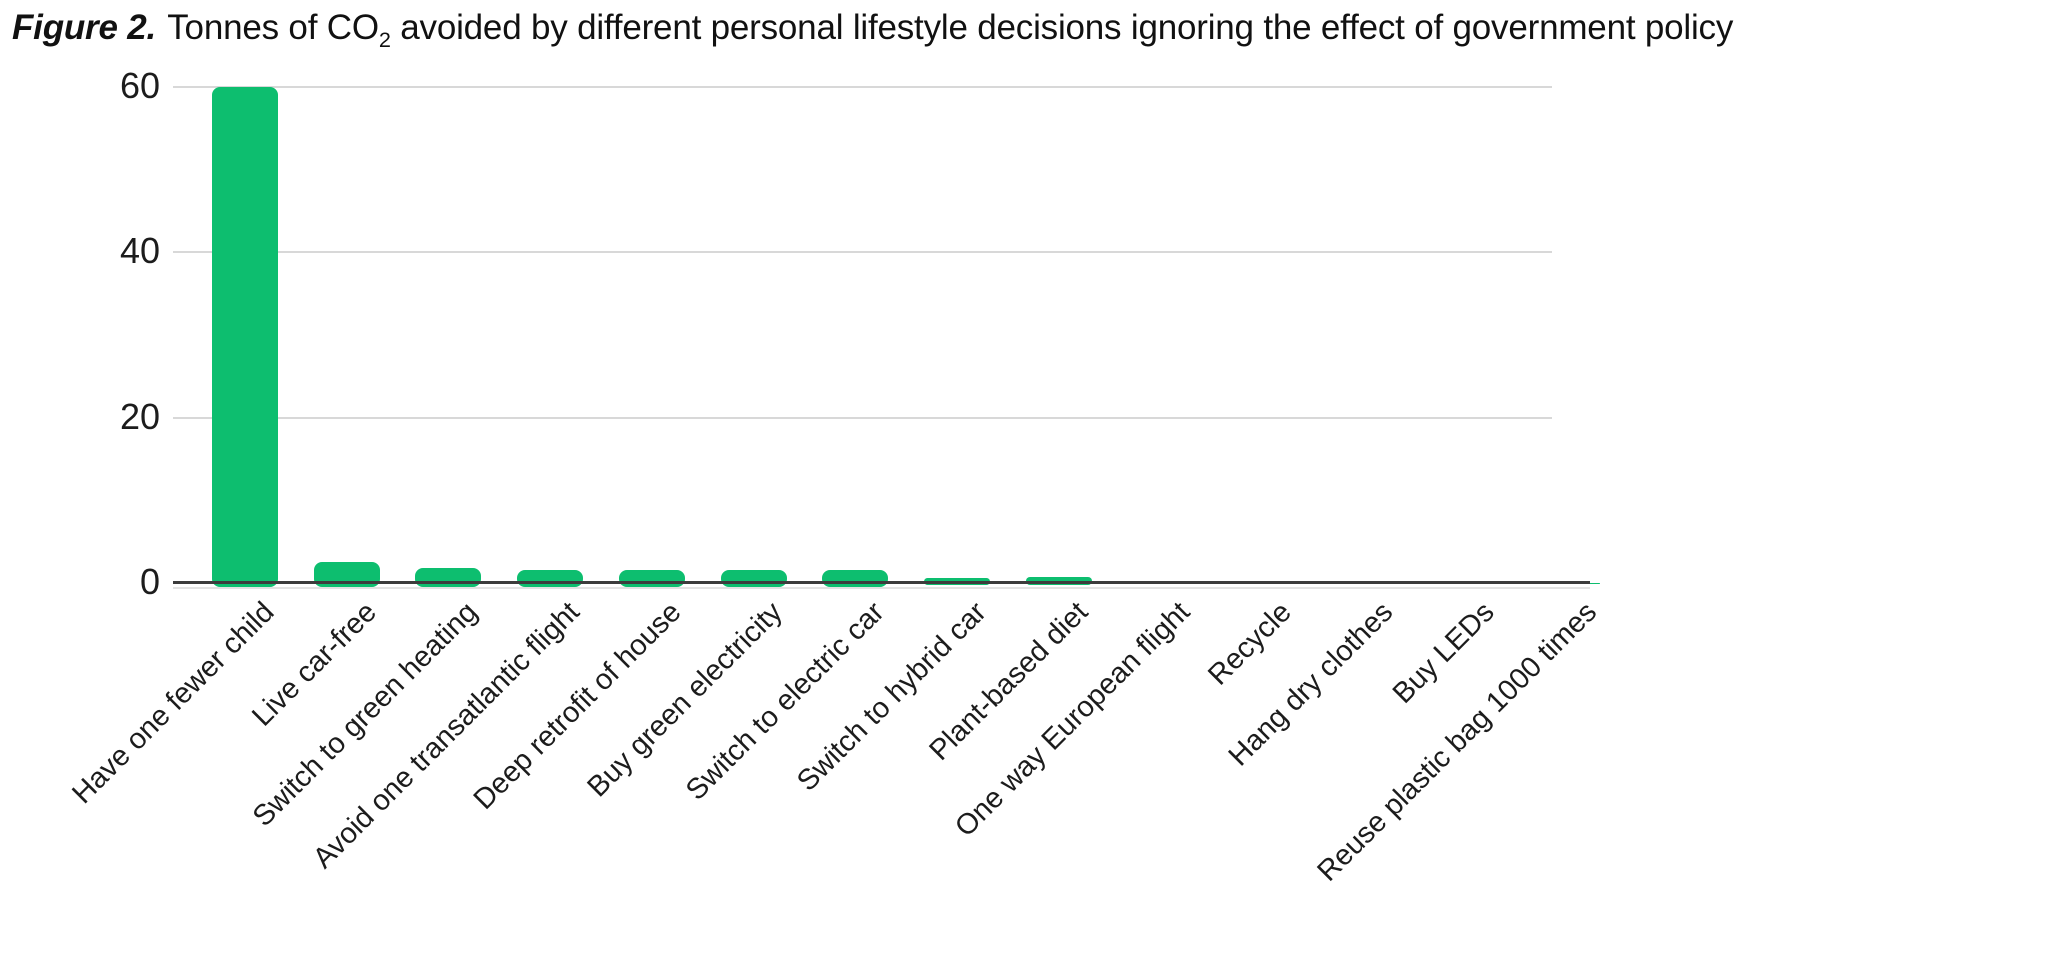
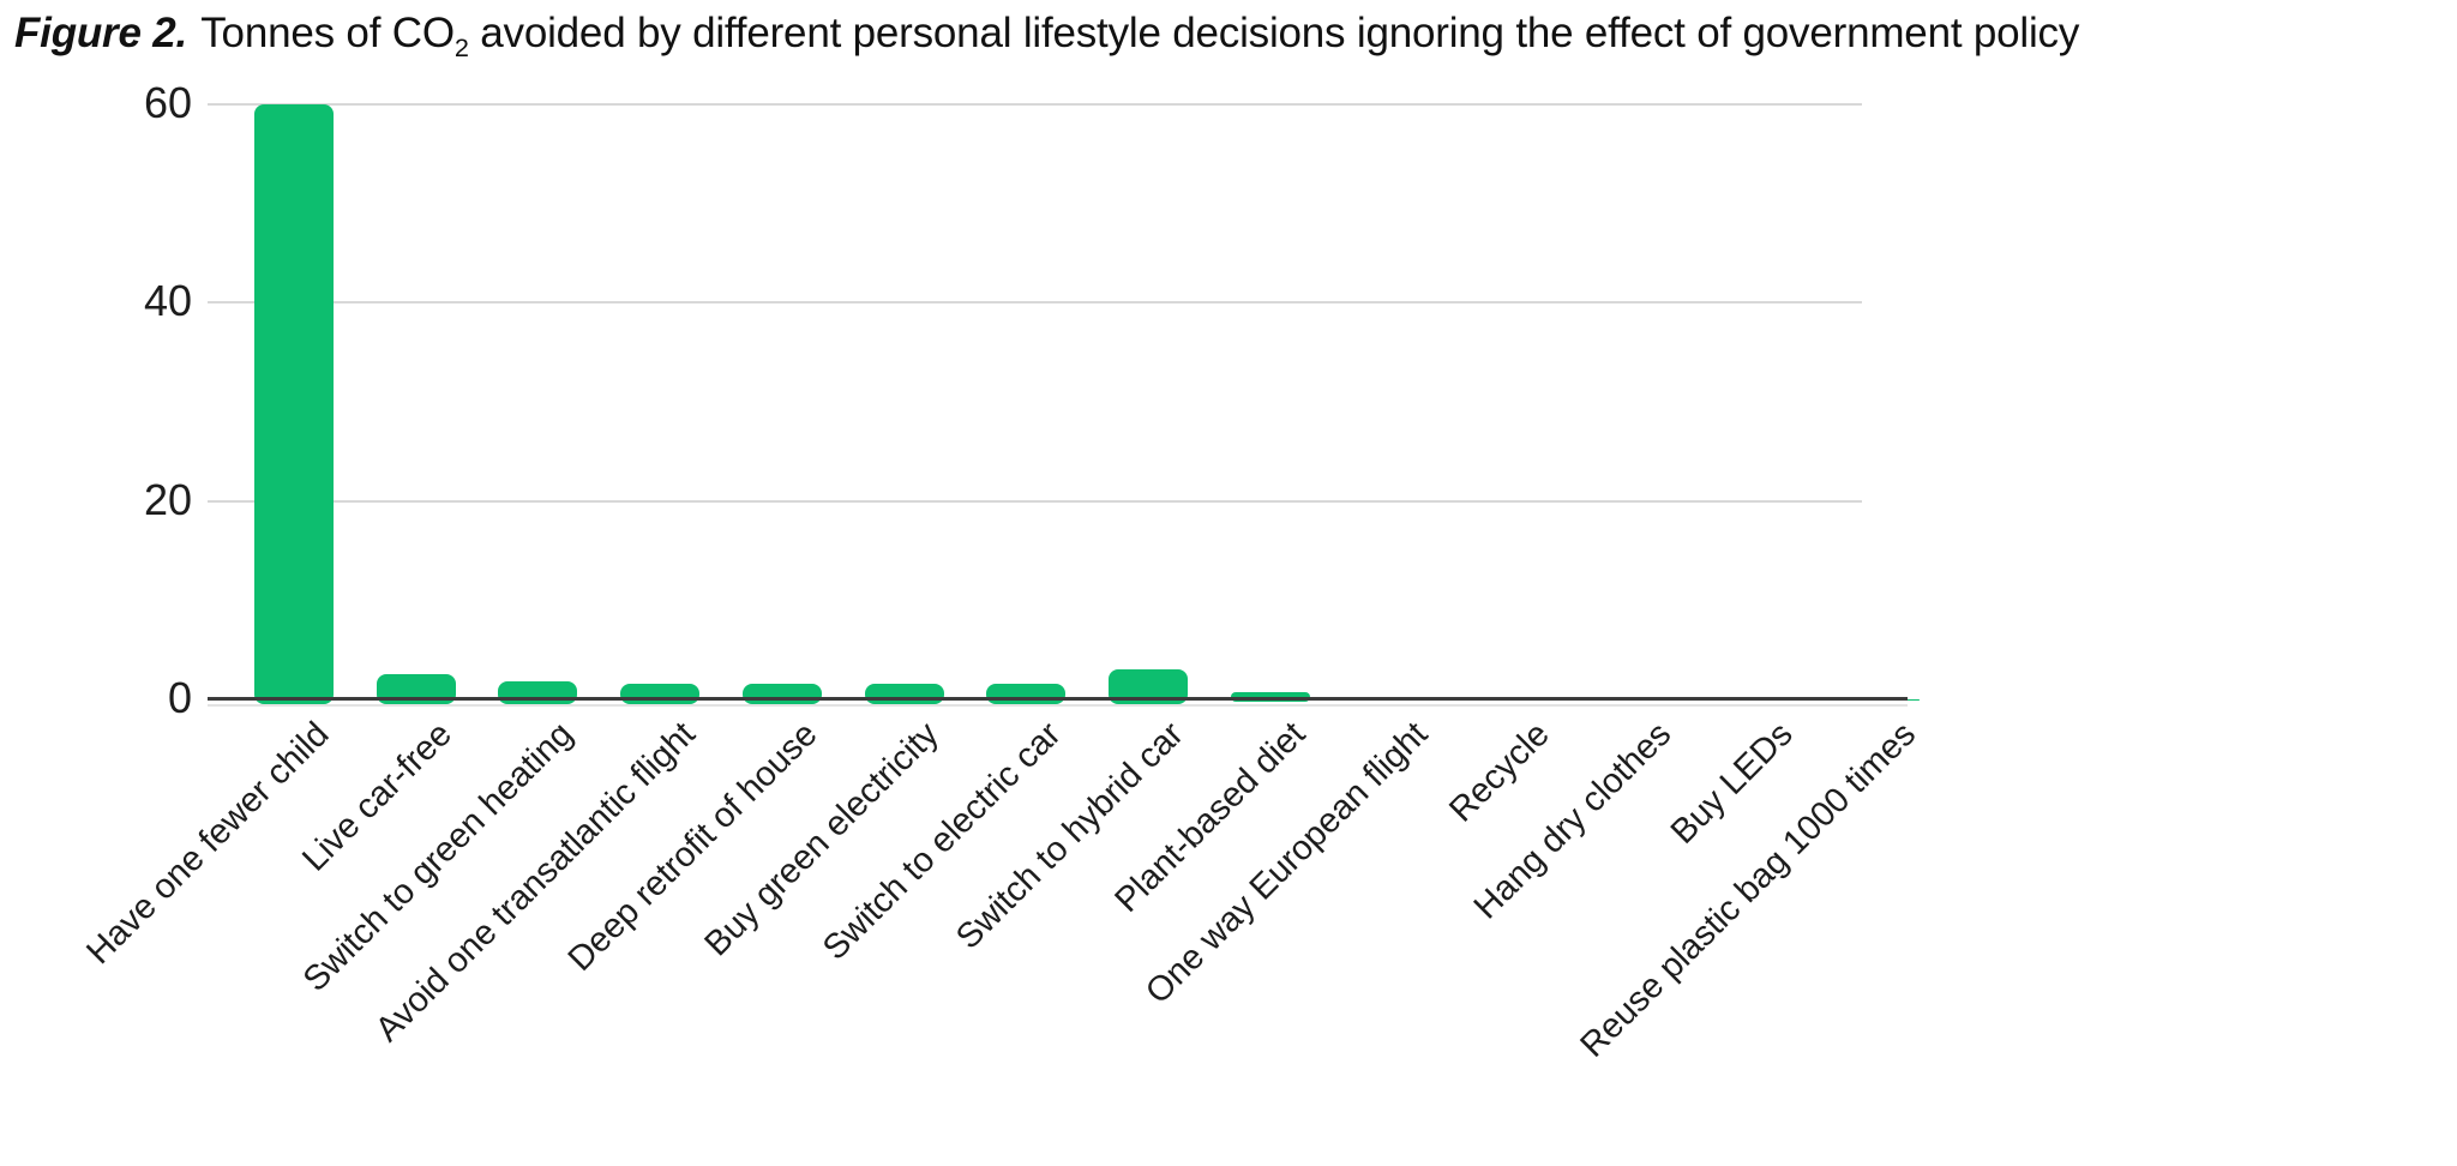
Switch to hybrid car: 1 -> 3
